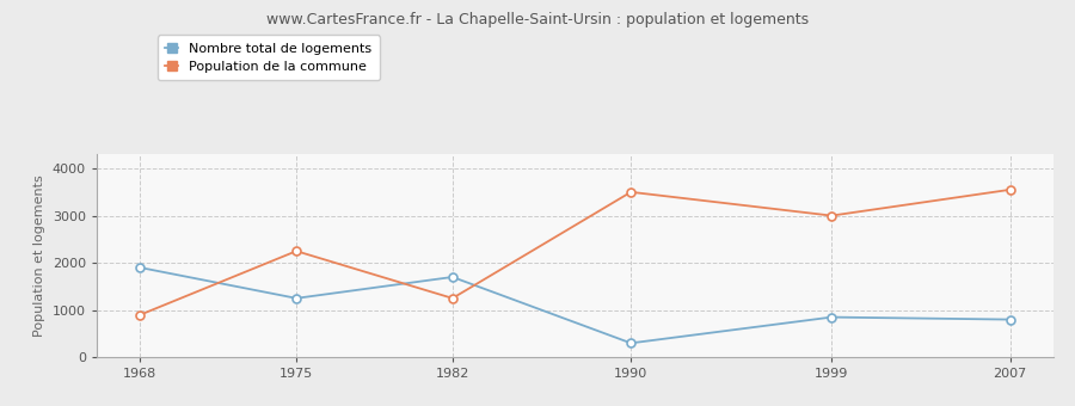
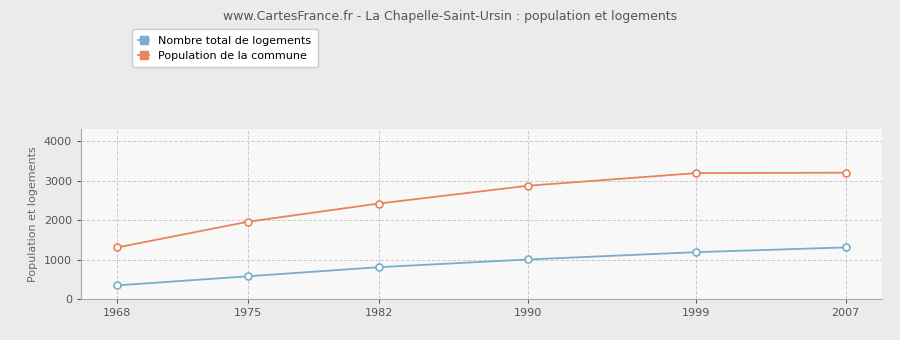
Nombre total de logements/1968: 1900 -> 350
Population de la commune/1968: 900 -> 1310
Nombre total de logements/1975: 1250 -> 580
Population de la commune/1975: 2250 -> 1960
Nombre total de logements/1982: 1700 -> 810
Population de la commune/1982: 1250 -> 2420
Nombre total de logements/1990: 300 -> 1000
Population de la commune/1990: 3500 -> 2870
Nombre total de logements/1999: 850 -> 1190
Population de la commune/1999: 3000 -> 3190
Nombre total de logements/2007: 800 -> 1310
Population de la commune/2007: 3550 -> 3200
